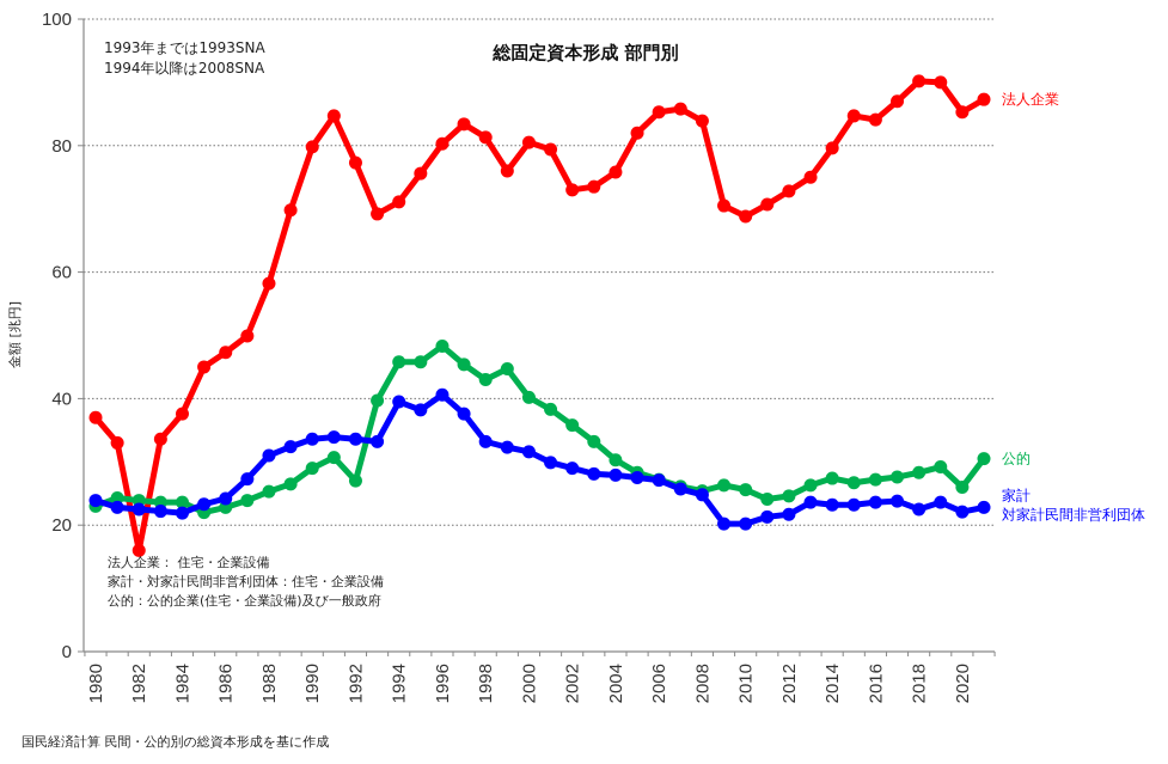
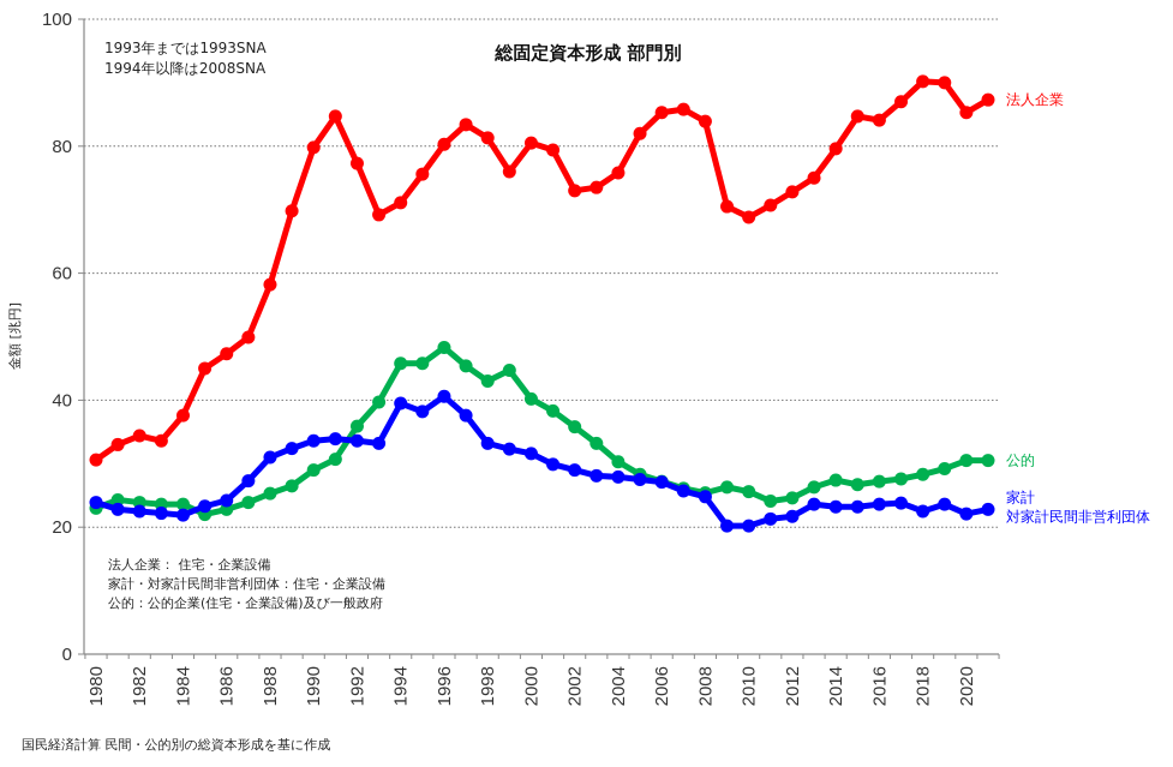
法人企業/1980: 37 -> 31
法人企業/1982: 16 -> 34
公的/1992: 27 -> 36
公的/2020: 26 -> 30
